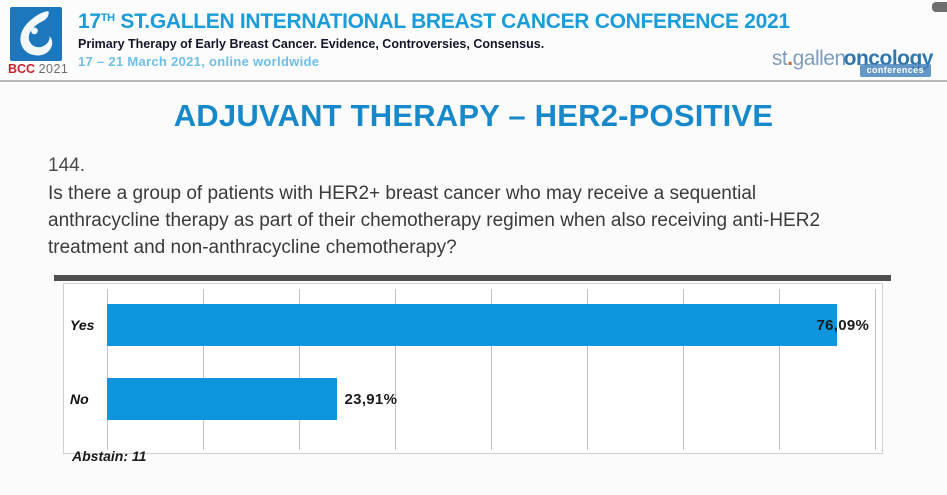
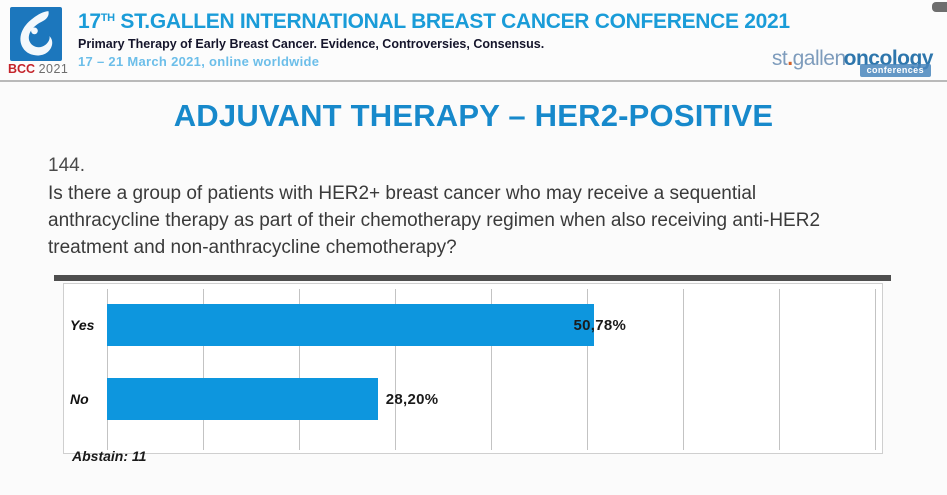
Yes: 76,09% -> 50,78%
No: 23,91% -> 28,20%
